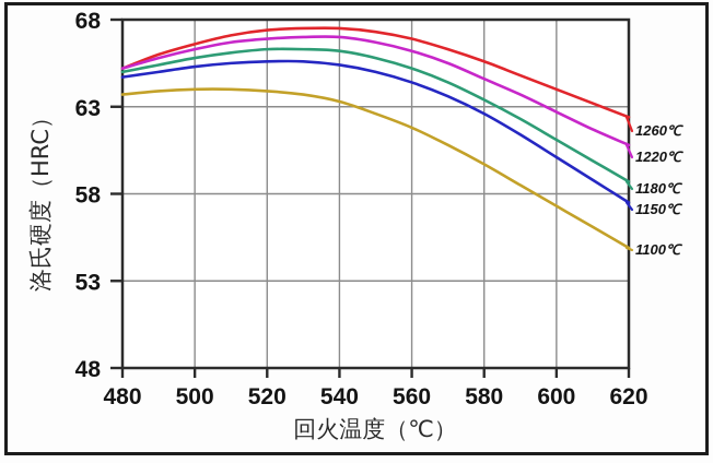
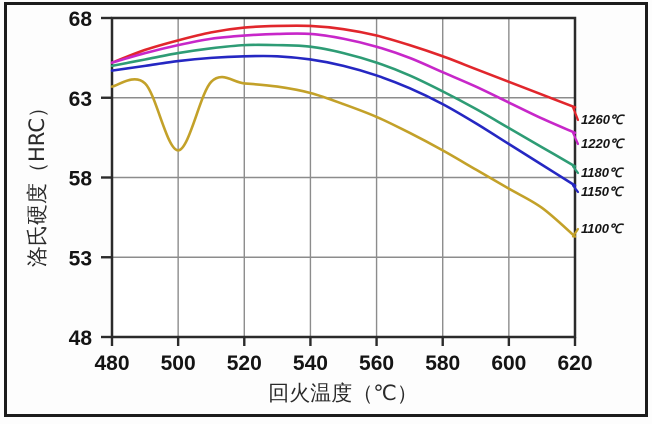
1100℃/500: 64.0 -> 59.7
1100℃/620: 54.9 -> 54.3
